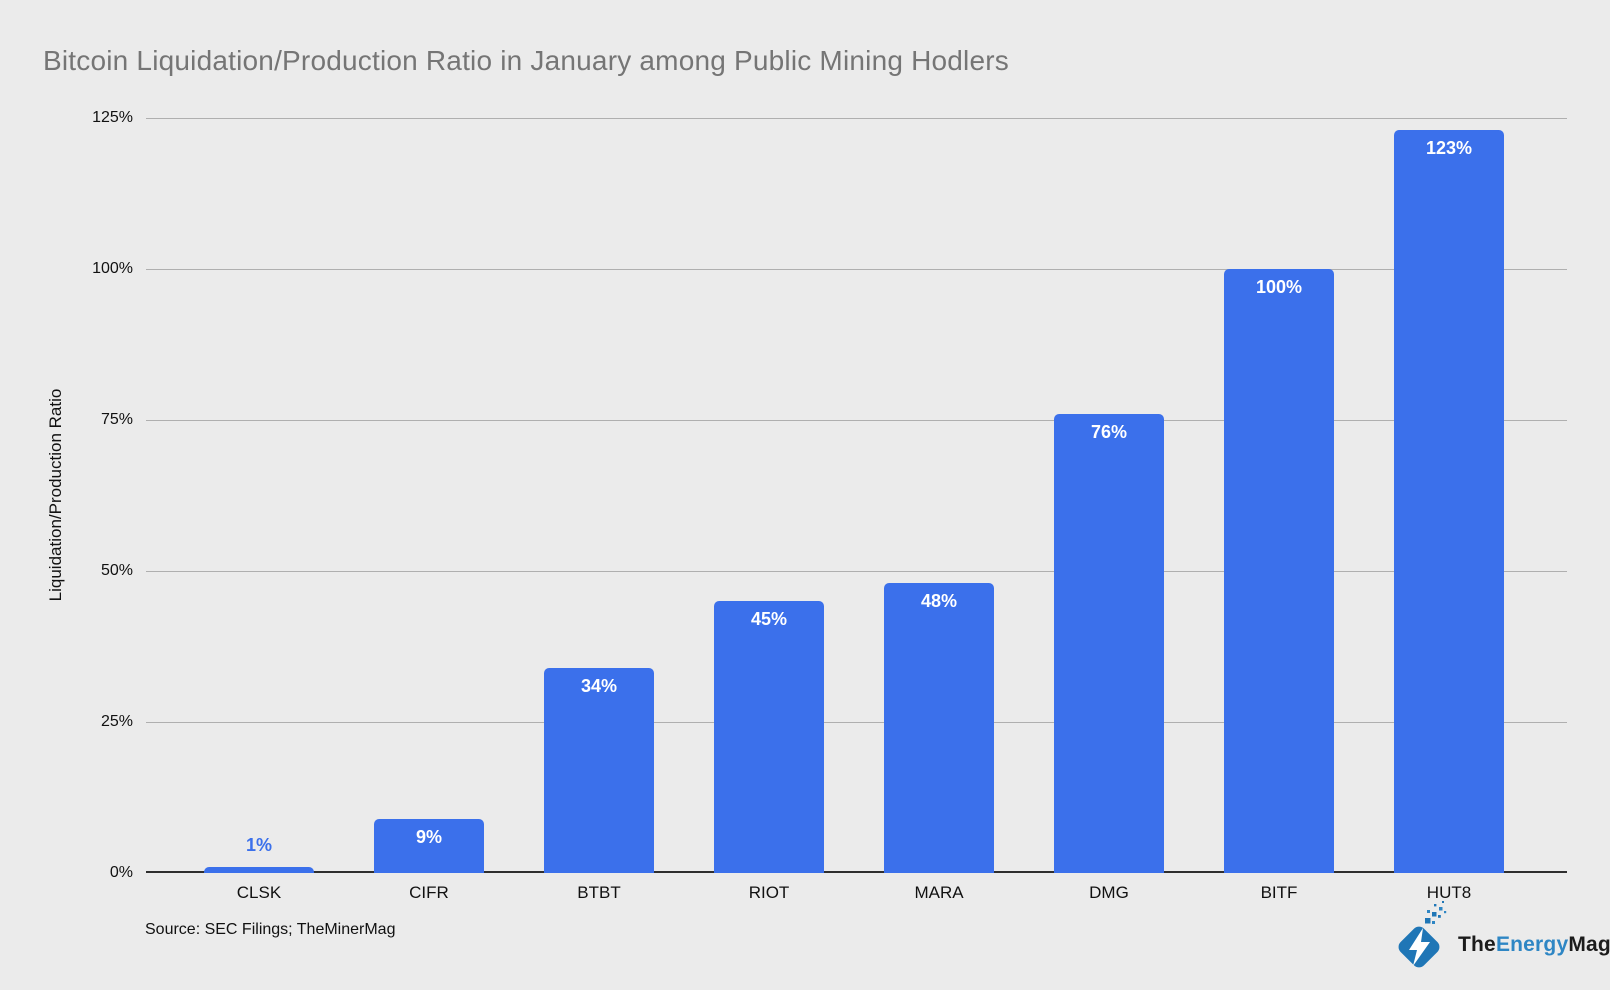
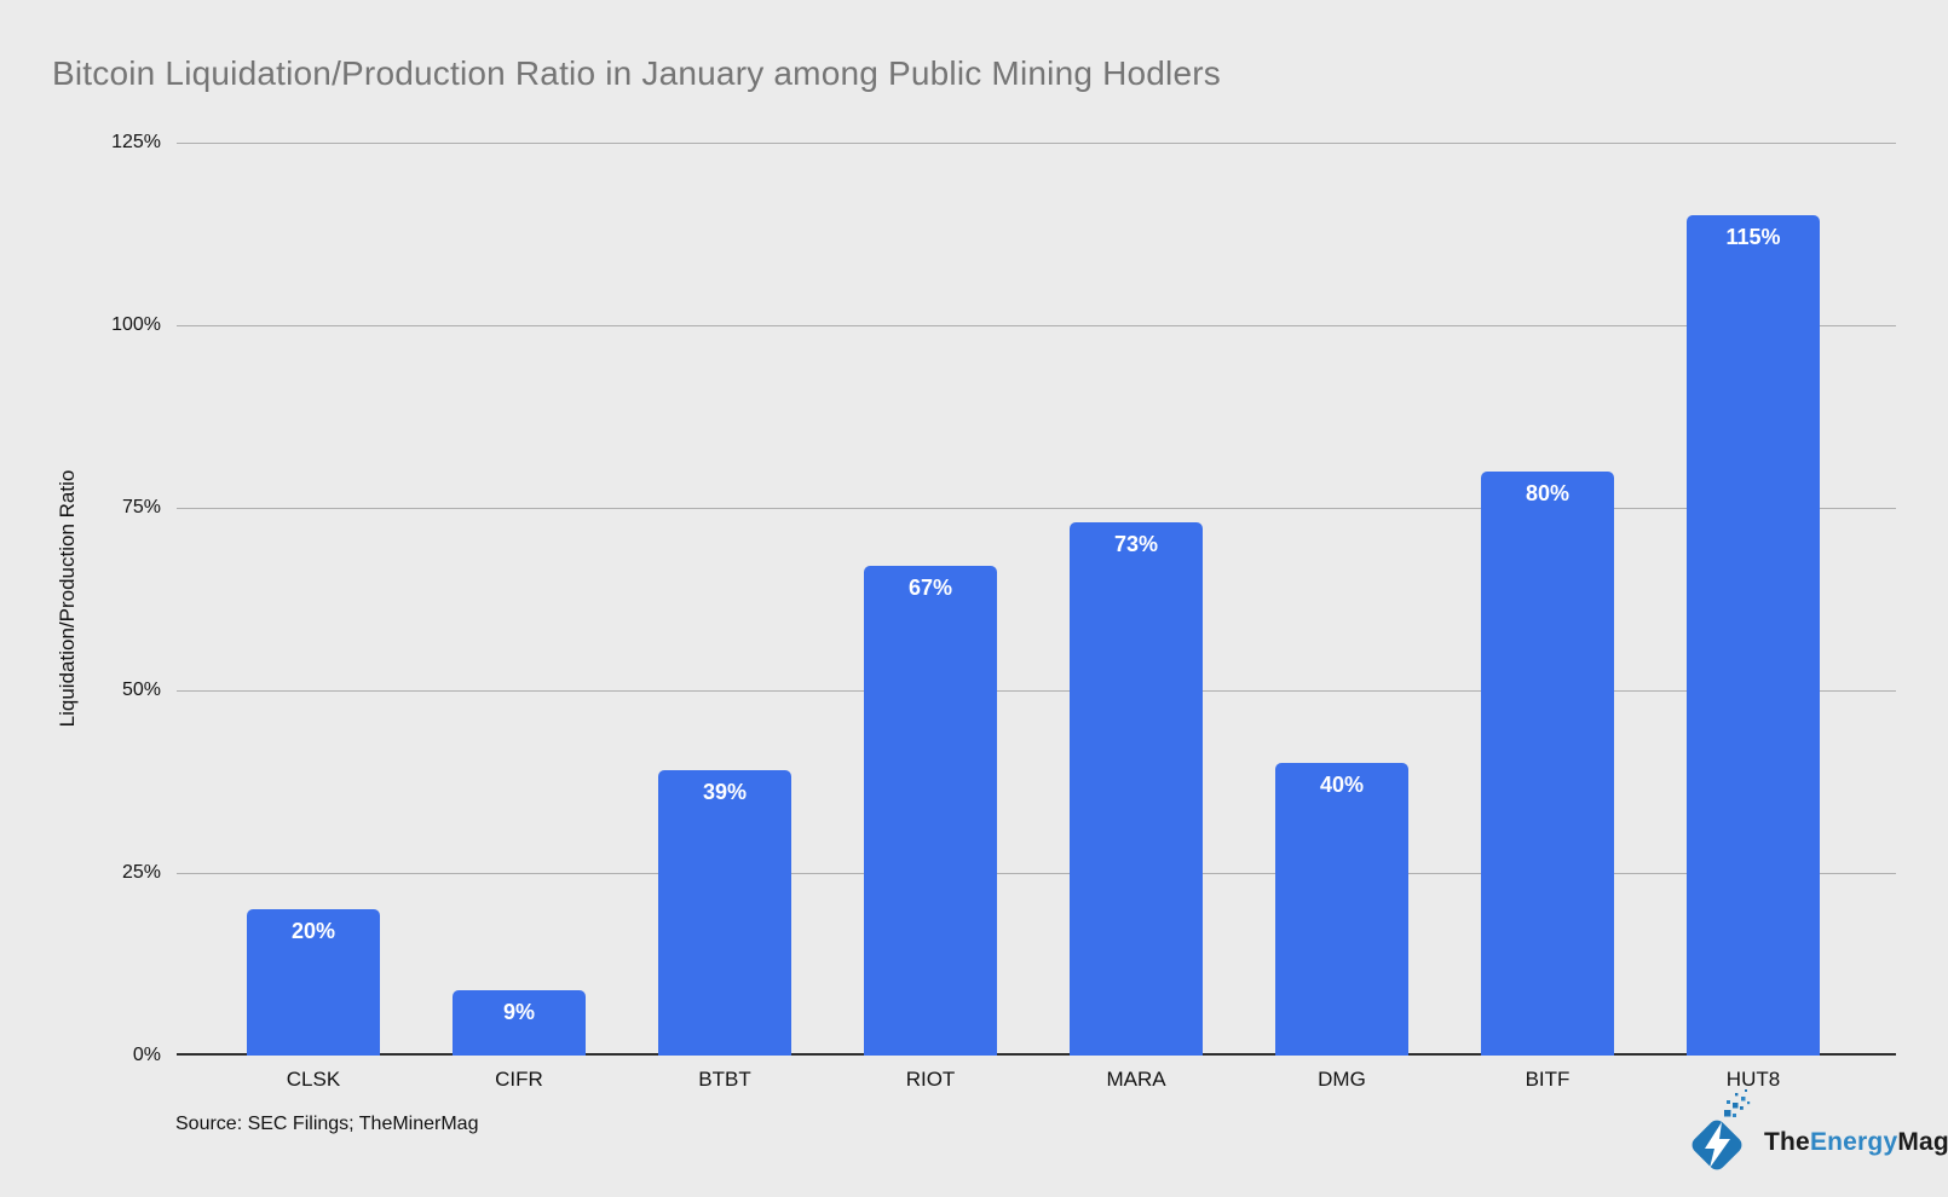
CLSK: 1% -> 20%
BTBT: 34% -> 39%
RIOT: 45% -> 67%
MARA: 48% -> 73%
DMG: 76% -> 40%
BITF: 100% -> 80%
HUT8: 123% -> 115%
